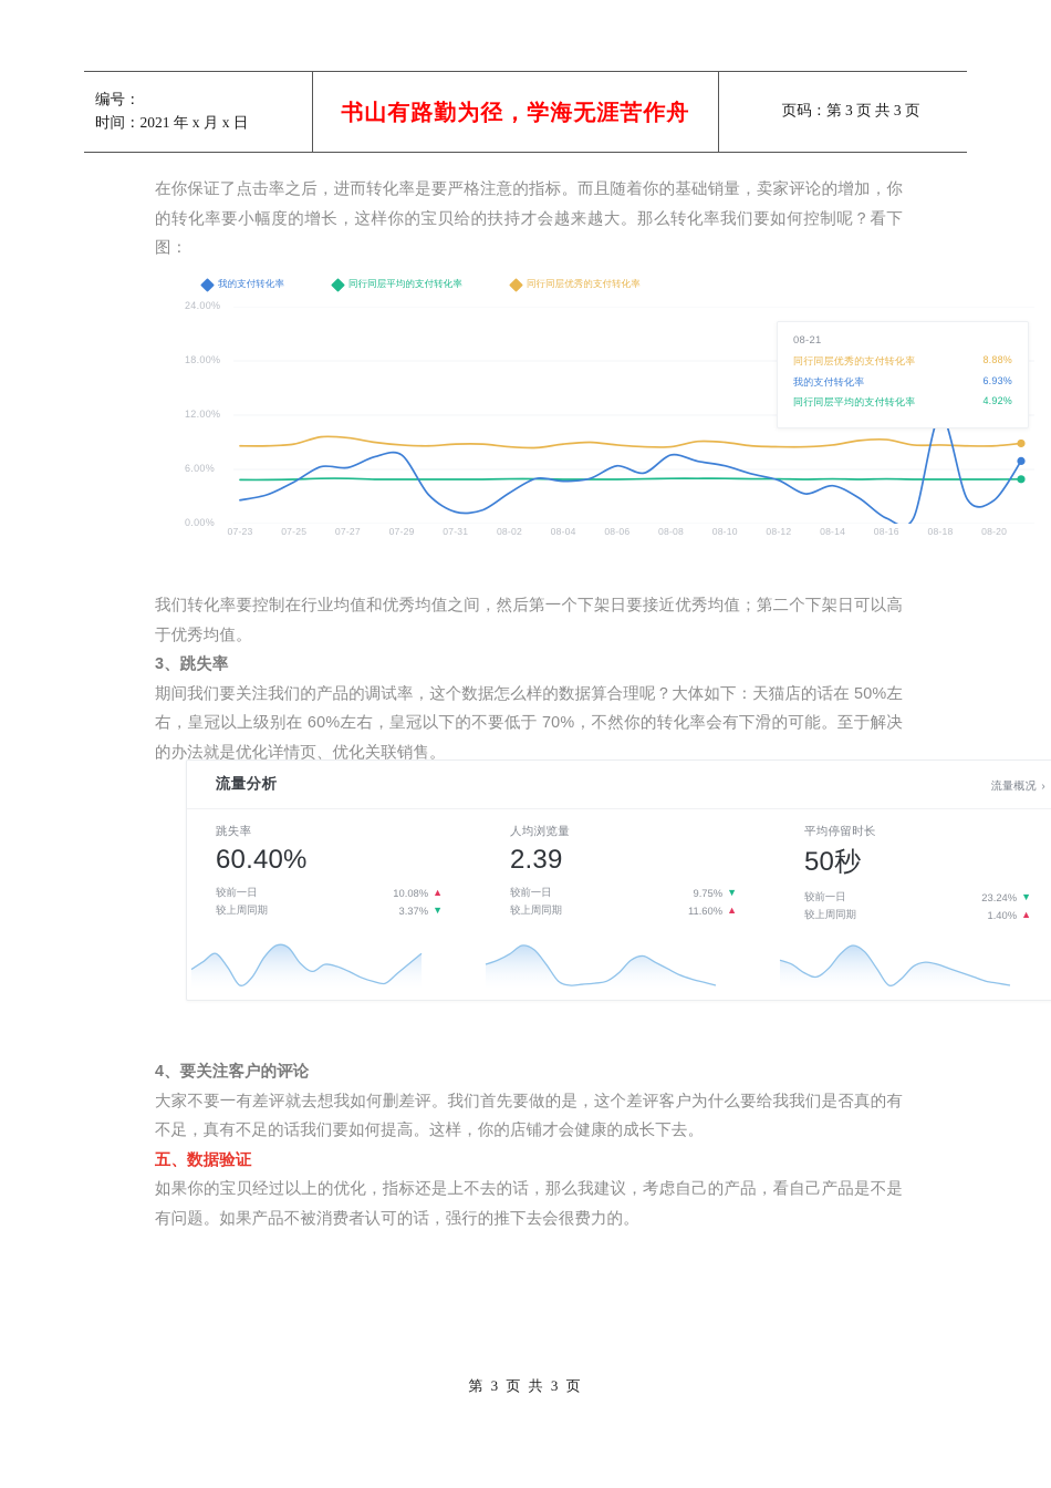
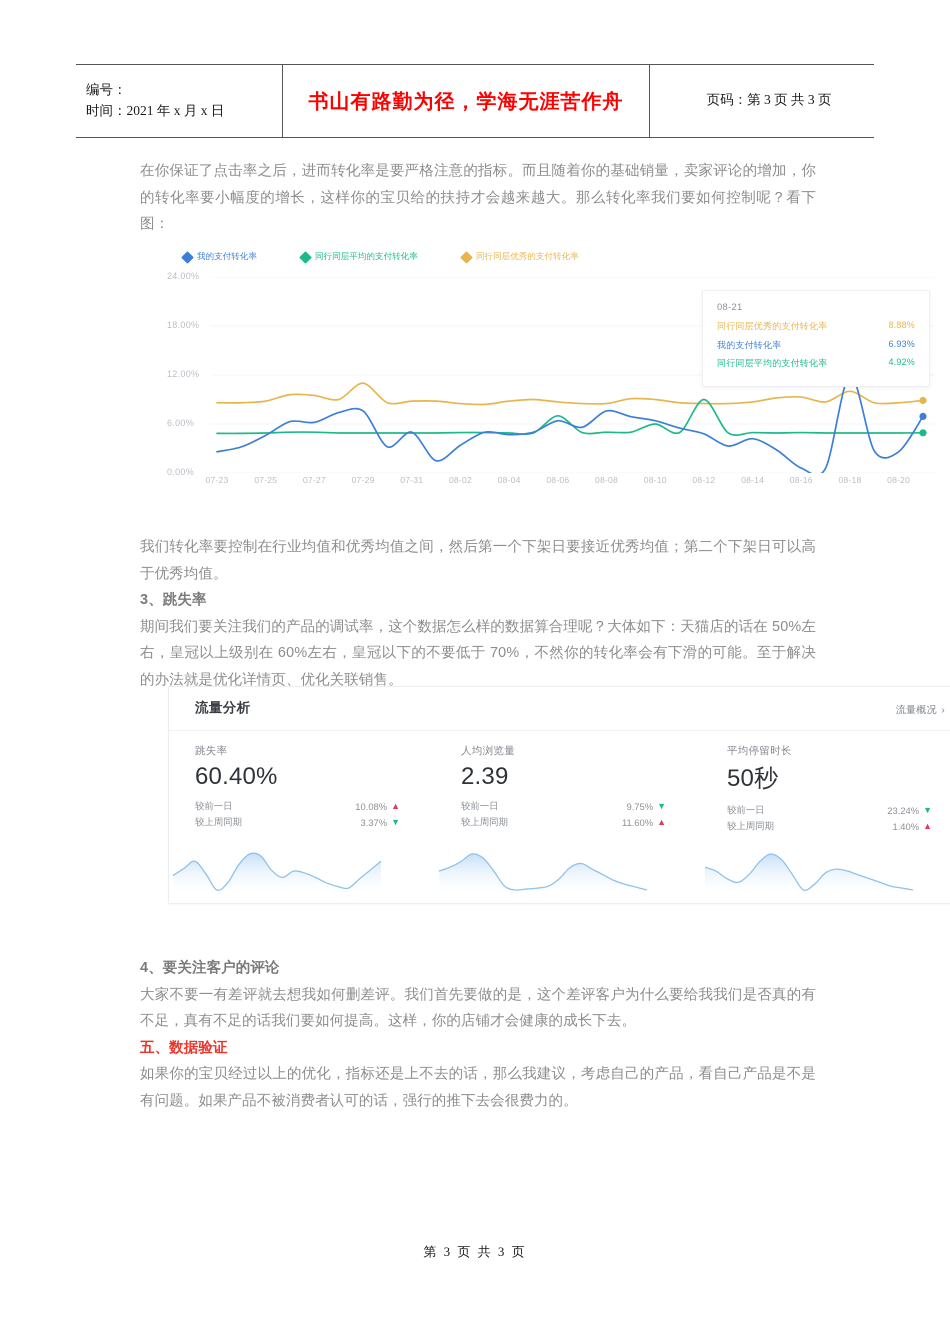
同行同层优秀的支付转化率/07-29: 9% -> 11%
我的支付转化率/07-31: 1% -> 5%
同行同层平均的支付转化率/08-06: 5% -> 7%
同行同层平均的支付转化率/08-10: 5% -> 6%
同行同层平均的支付转化率/08-12: 5% -> 9%
同行同层优秀的支付转化率/08-18: 9% -> 10%
